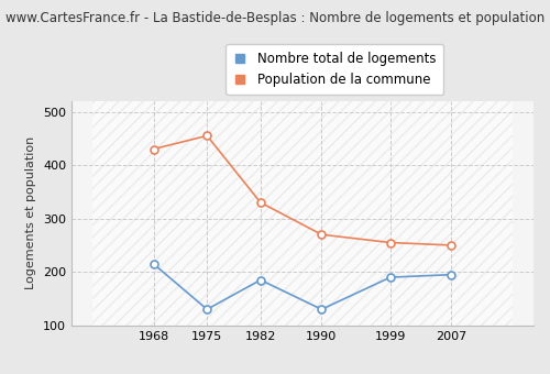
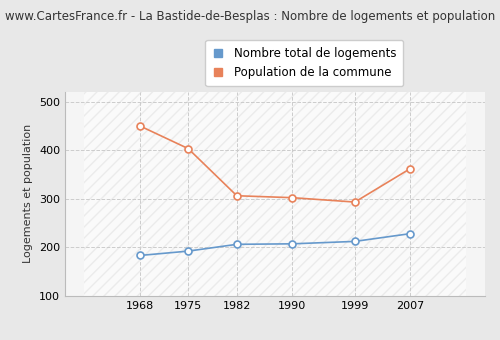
Nombre total de logements/1968: 215 -> 183
Population de la commune/1968: 430 -> 450
Nombre total de logements/1975: 130 -> 192
Population de la commune/1975: 455 -> 403
Nombre total de logements/1982: 185 -> 206
Population de la commune/1982: 330 -> 306
Nombre total de logements/1990: 130 -> 207
Population de la commune/1990: 270 -> 302
Nombre total de logements/1999: 190 -> 212
Population de la commune/1999: 255 -> 293
Nombre total de logements/2007: 195 -> 228
Population de la commune/2007: 250 -> 362
